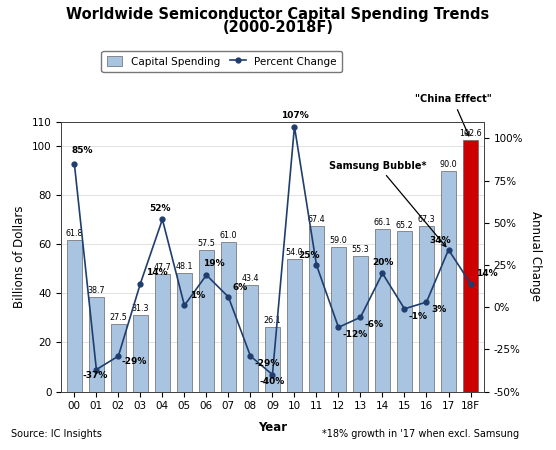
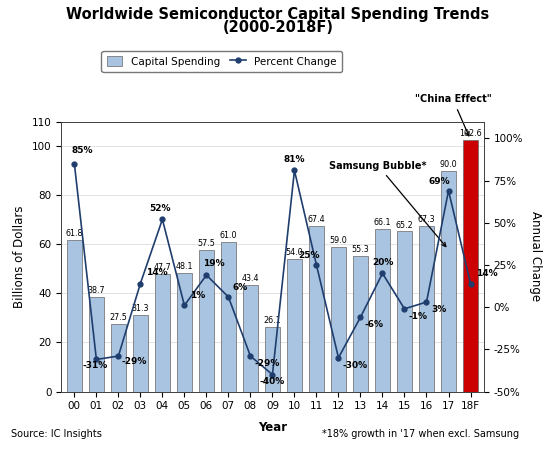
Percent Change/01: -37% -> -31%
Percent Change/10: 107% -> 81%
Percent Change/12: -12% -> -30%
Percent Change/17: 34% -> 69%
